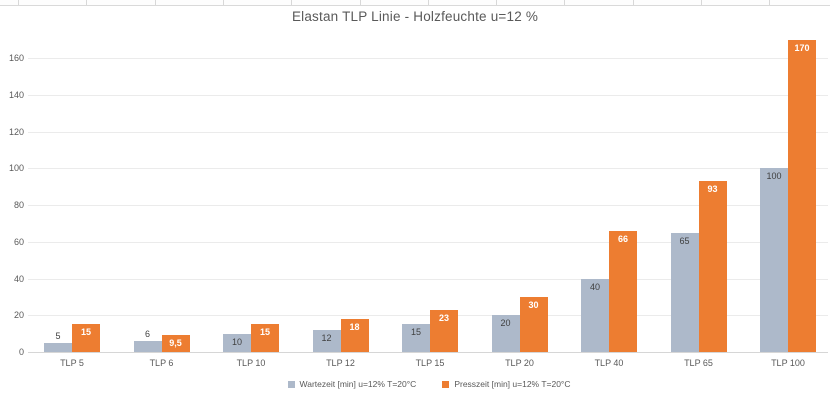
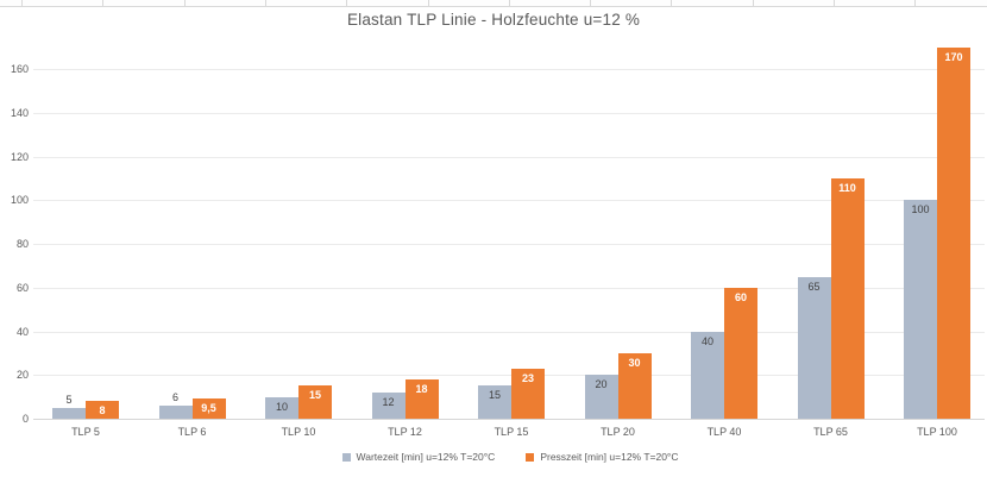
Presszeit [min] u=12% T=20°C/TLP 5: 15 -> 8
Presszeit [min] u=12% T=20°C/TLP 40: 66 -> 60
Presszeit [min] u=12% T=20°C/TLP 65: 93 -> 110
